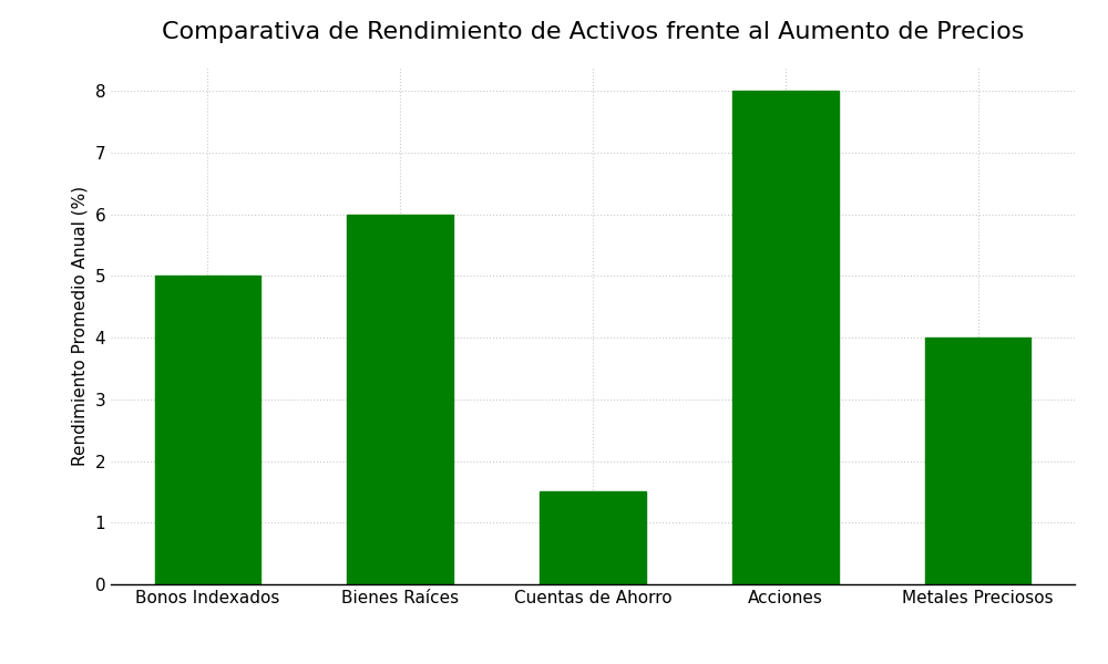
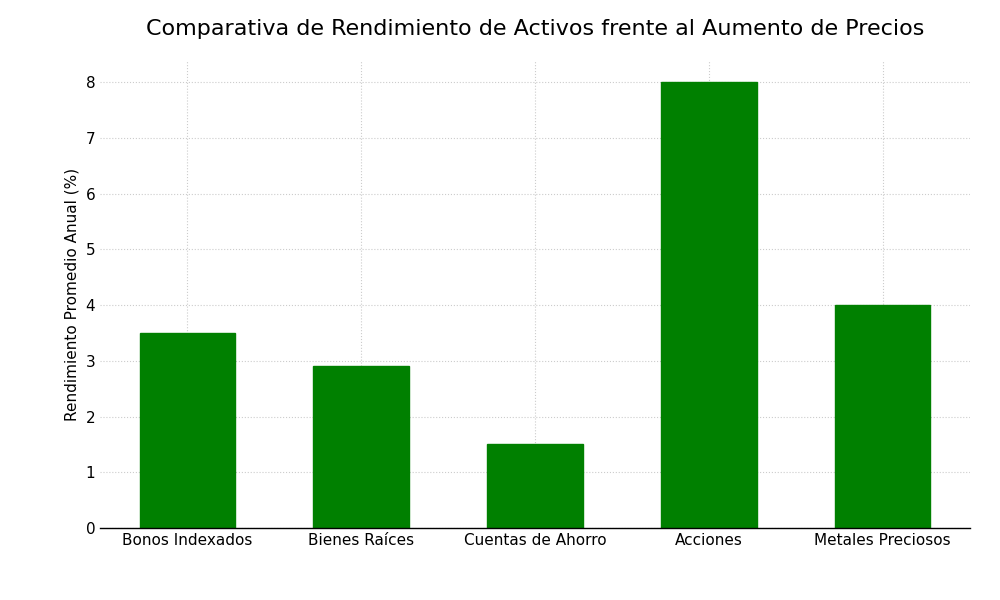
Bonos Indexados: 5.0 -> 3.5
Bienes Raíces: 6.0 -> 2.9
